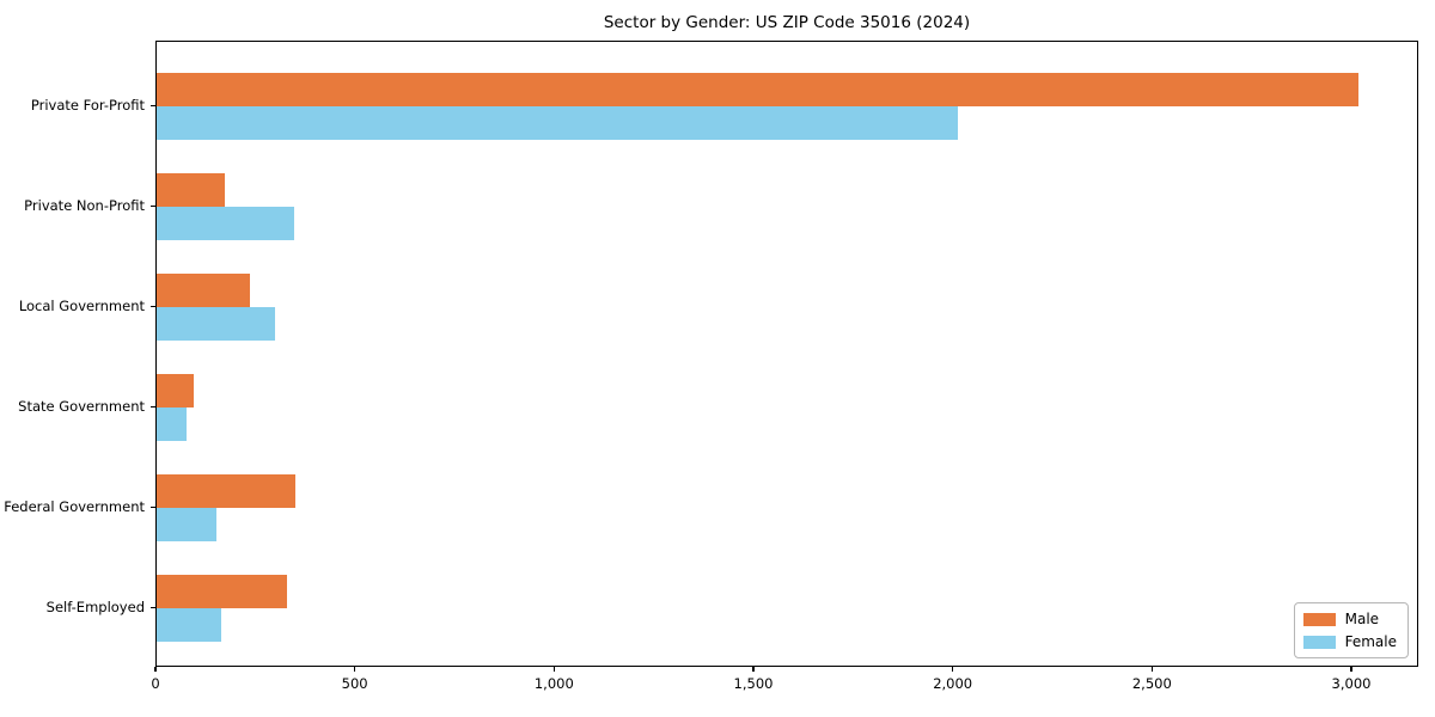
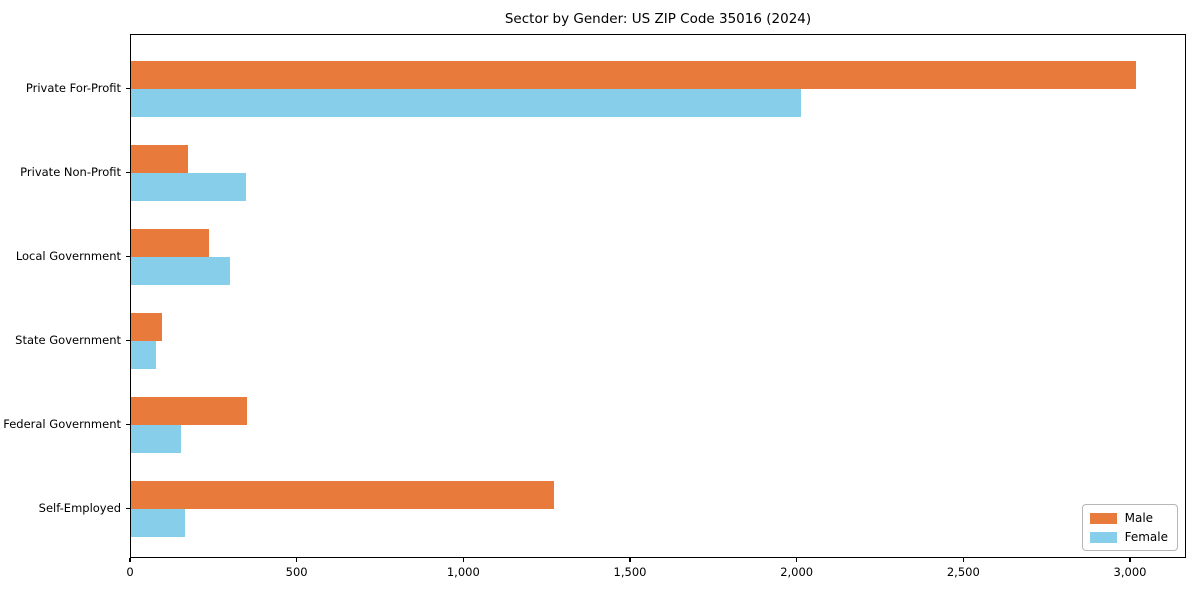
Male/Self-Employed: 330 -> 1270
